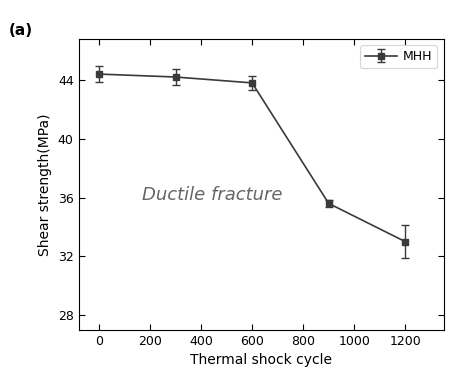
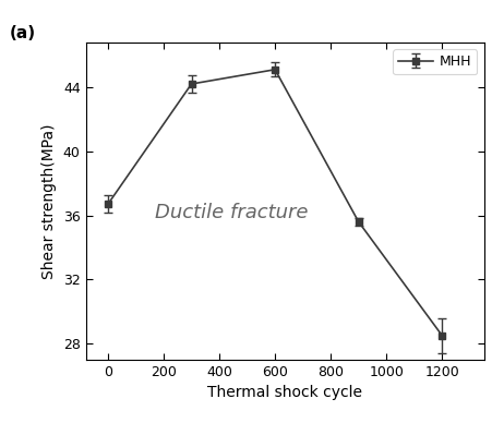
0: 44.4 -> 36.7
600: 43.8 -> 45.1
1200: 33.0 -> 28.5
